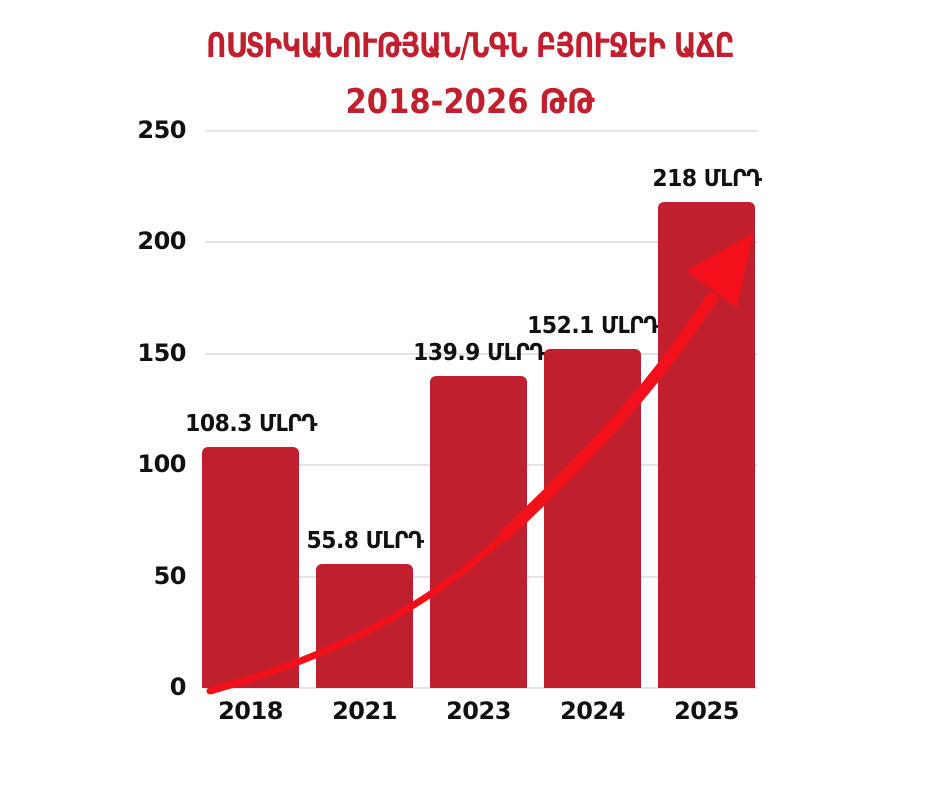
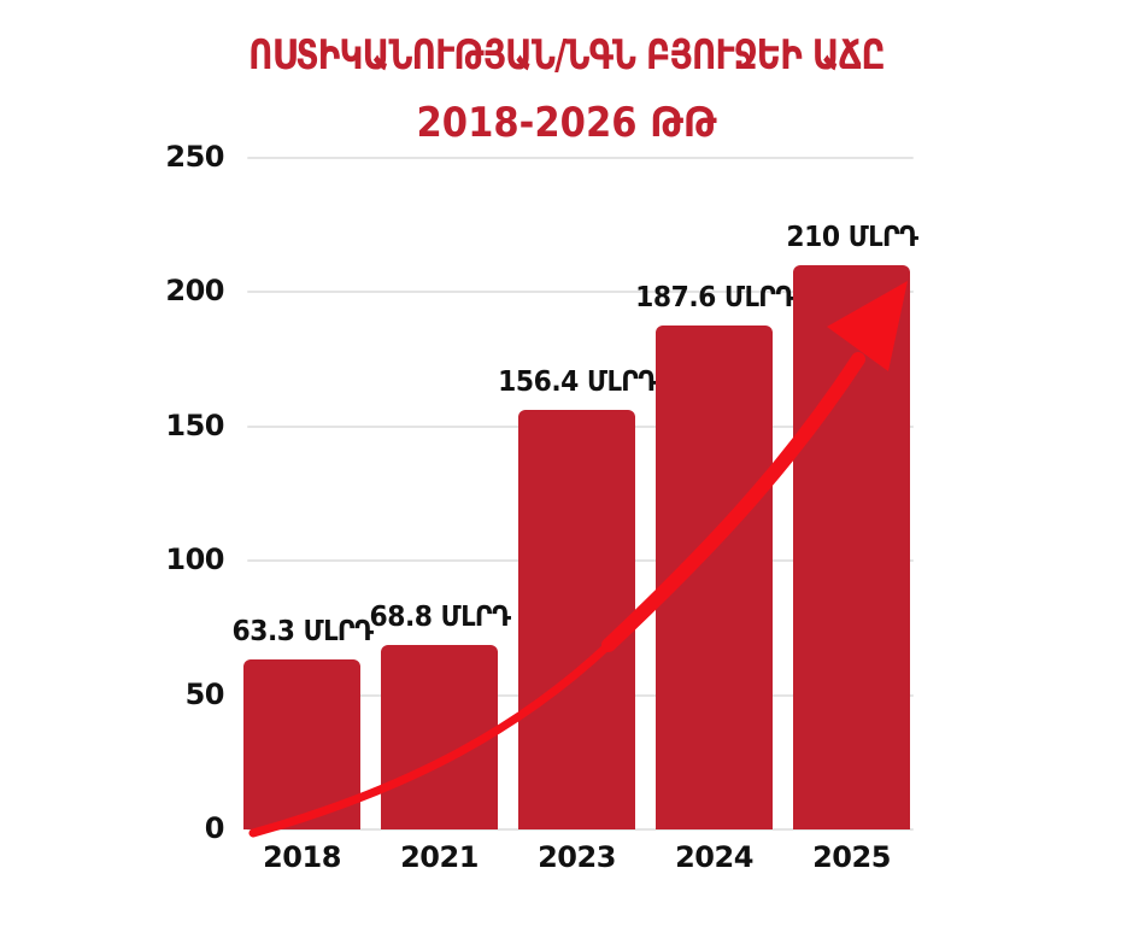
2018: 108.3 -> 63.3
2021: 55.8 -> 68.8
2023: 139.9 -> 156.4
2024: 152.1 -> 187.6
2025: 218 -> 210
